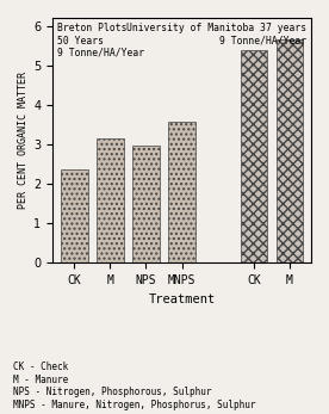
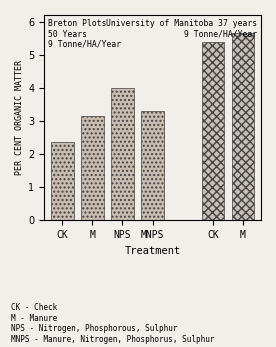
NPS: 2.98 -> 4.00
MNPS: 3.58 -> 3.30
